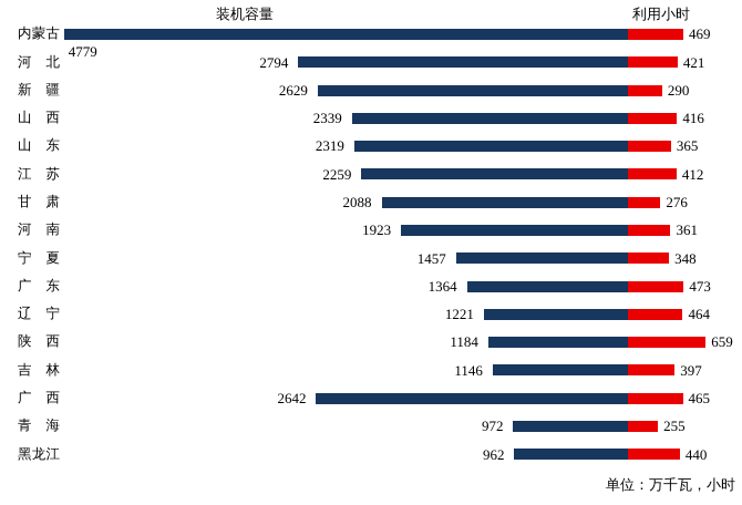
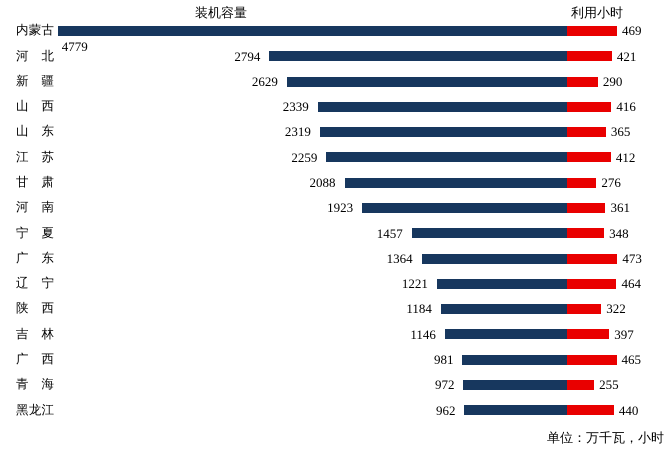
利用小时/陕西: 659 -> 322
装机容量/广西: 2642 -> 981
